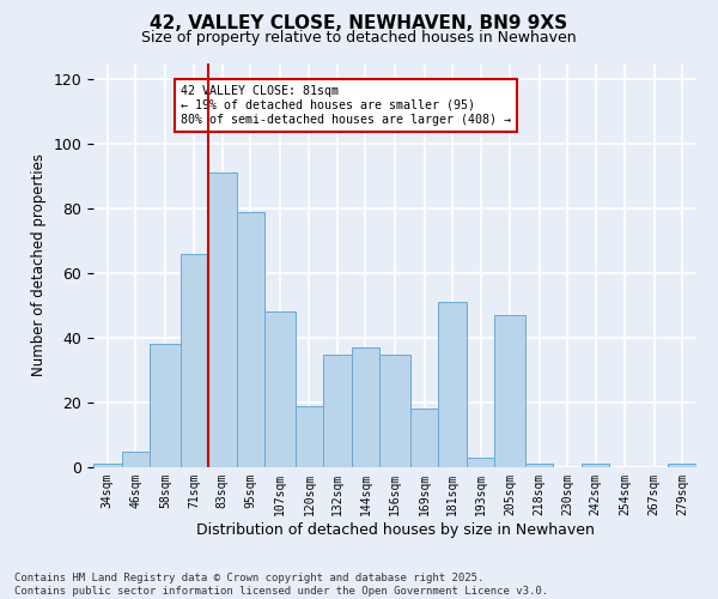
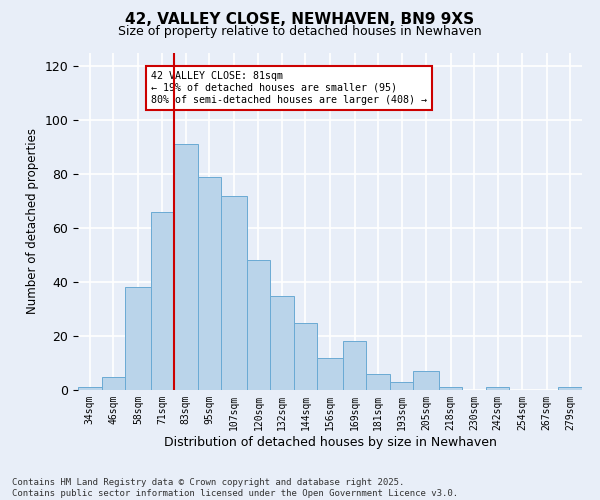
107sqm: 48 -> 72
120sqm: 19 -> 48
144sqm: 37 -> 25
156sqm: 35 -> 12
181sqm: 51 -> 6
205sqm: 47 -> 7
